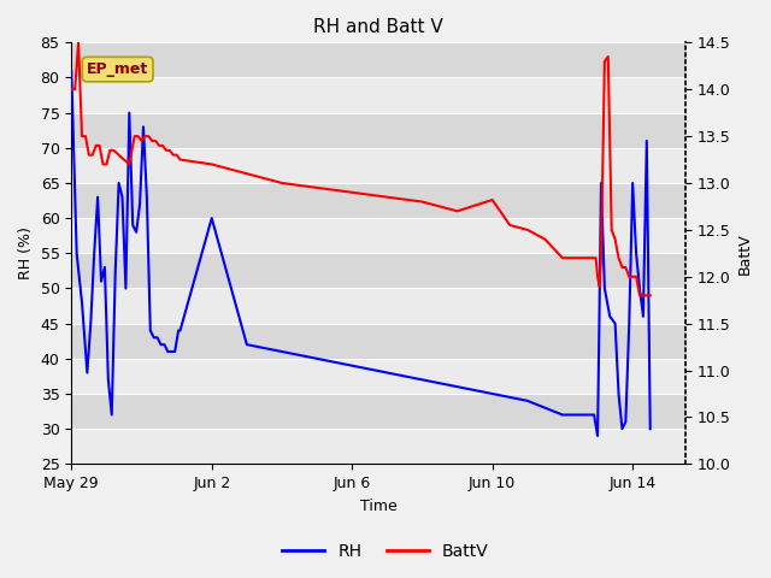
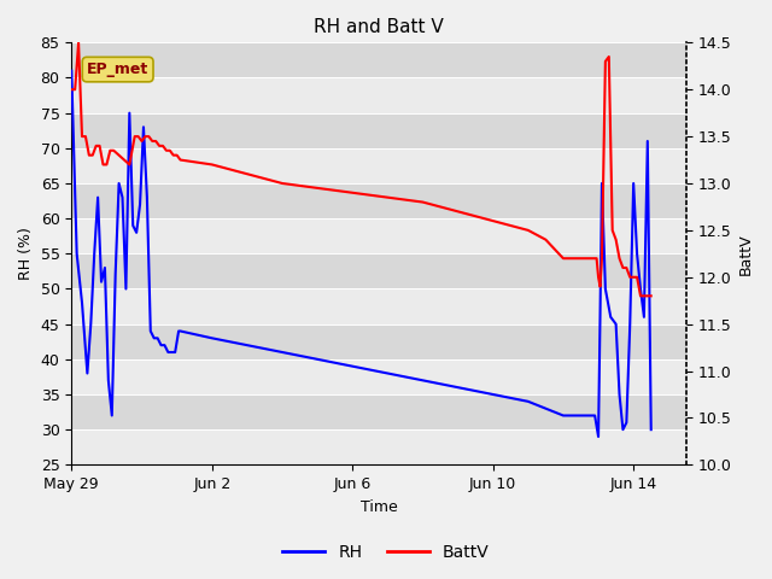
RH/Jun 2: 60 -> 43
BattV/Jun 10: 12.82 -> 12.60
